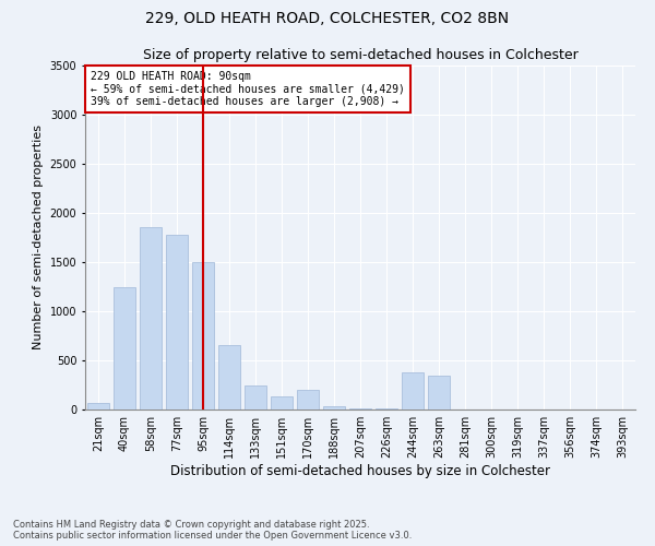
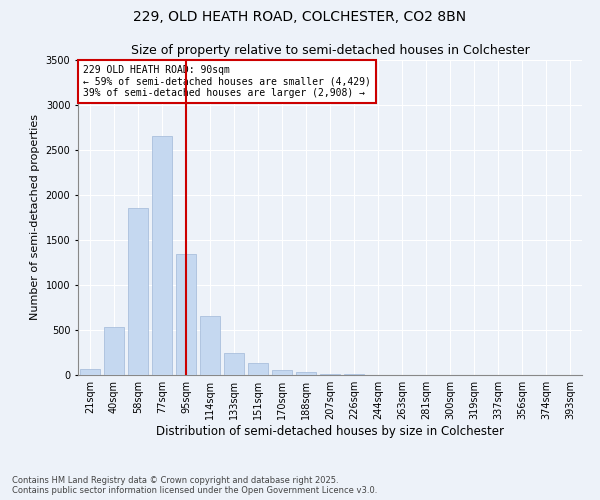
40sqm: 1240 -> 530
77sqm: 1780 -> 2650
95sqm: 1500 -> 1350
170sqm: 200 -> 60
244sqm: 380 -> 0
263sqm: 340 -> 0
